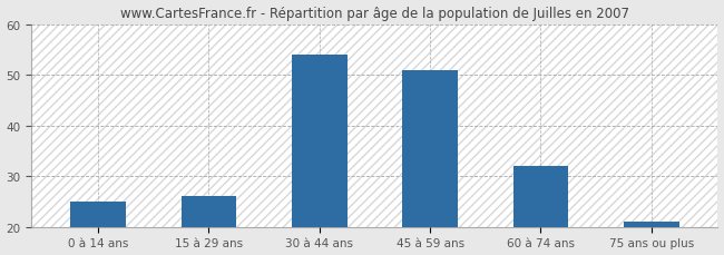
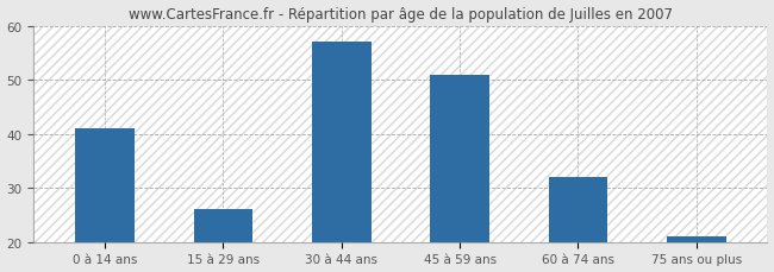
0 à 14 ans: 25 -> 41
30 à 44 ans: 54 -> 57
